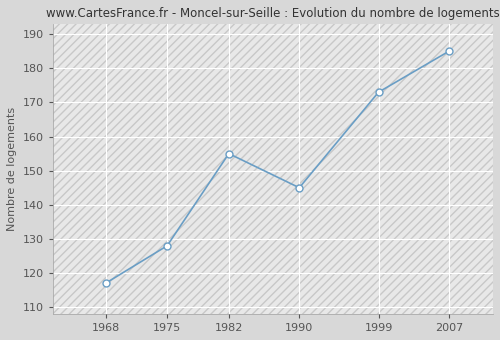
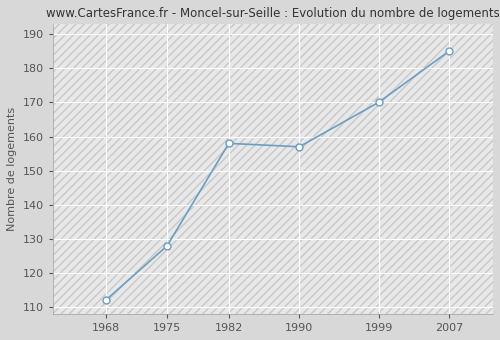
1968: 117 -> 112
1982: 155 -> 158
1990: 145 -> 157
1999: 173 -> 170
